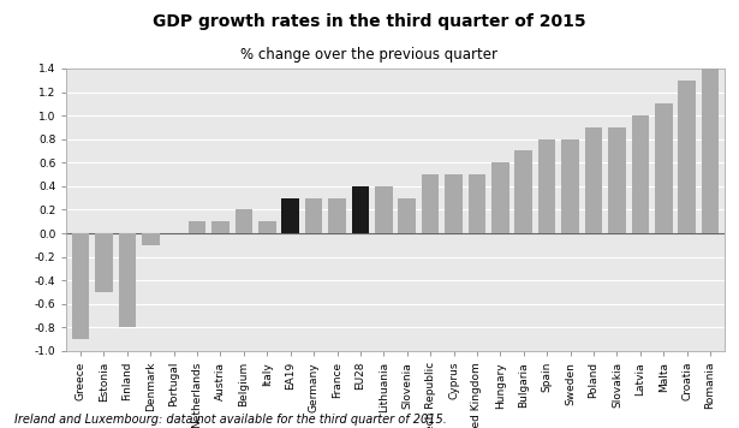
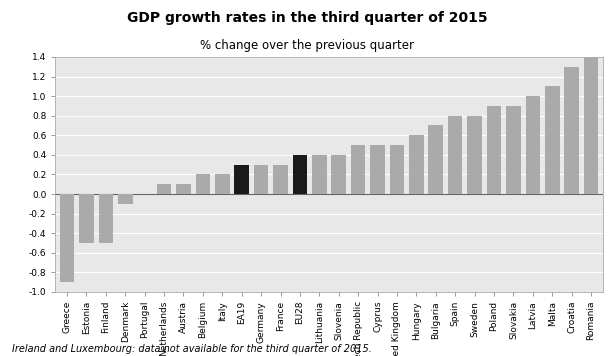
Finland: -0.8 -> -0.5
Italy: 0.1 -> 0.2
Slovenia: 0.3 -> 0.4
